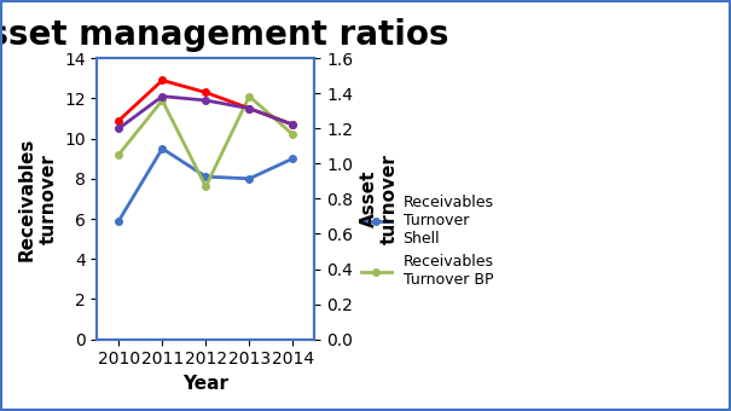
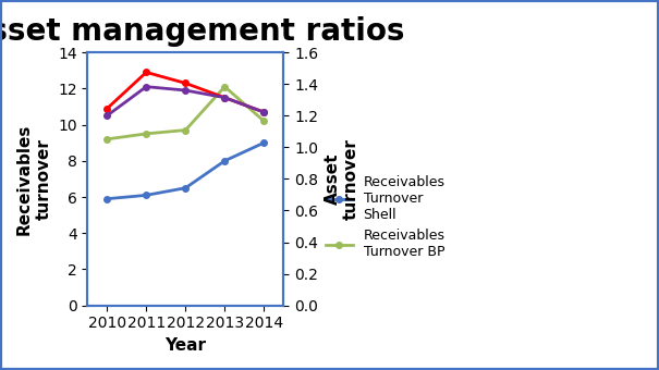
Receivables Turnover Shell/2011: 9.5 -> 6.1
Receivables Turnover BP/2011: 11.9 -> 9.5
Receivables Turnover Shell/2012: 8.1 -> 6.5
Receivables Turnover BP/2012: 7.6 -> 9.7
